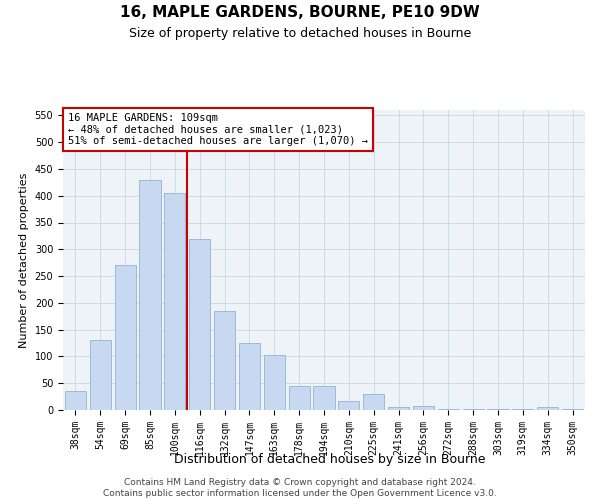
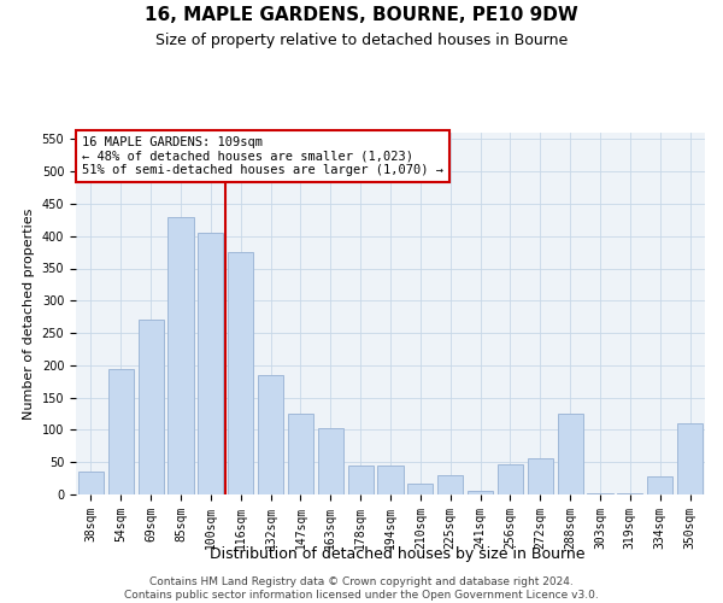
54sqm: 130 -> 194
116sqm: 320 -> 376
256sqm: 7 -> 46
272sqm: 2 -> 56
288sqm: 2 -> 126
334sqm: 5 -> 28
350sqm: 2 -> 110
